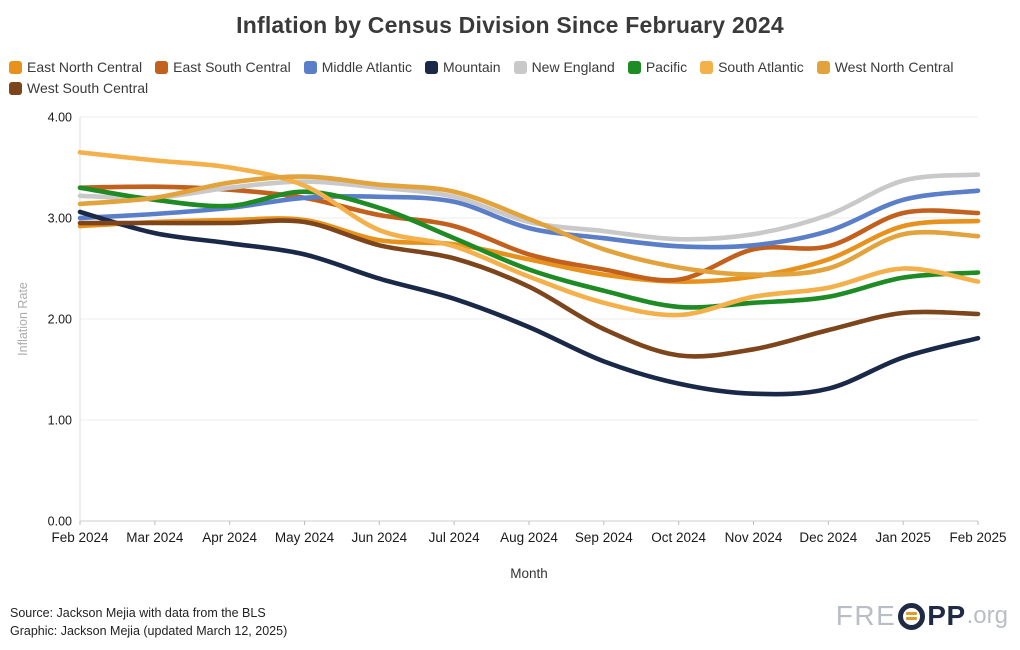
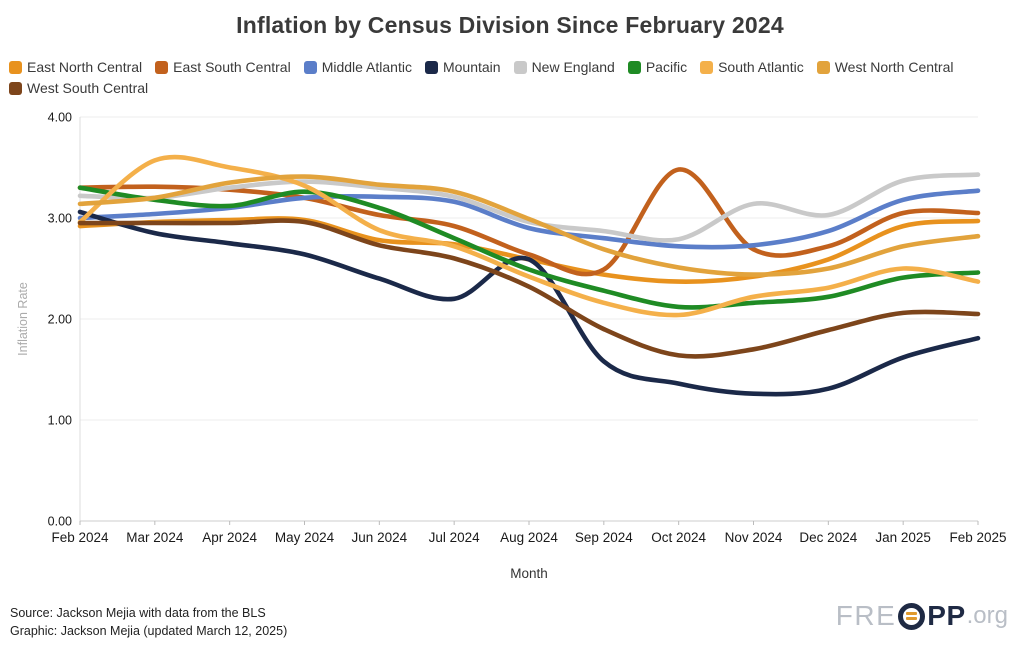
South Atlantic/Feb 2024: 3.65 -> 2.96
Mountain/Aug 2024: 1.92 -> 2.59
East South Central/Oct 2024: 2.39 -> 3.48
New England/Nov 2024: 2.84 -> 3.14
West North Central/Jan 2025: 2.84 -> 2.72
